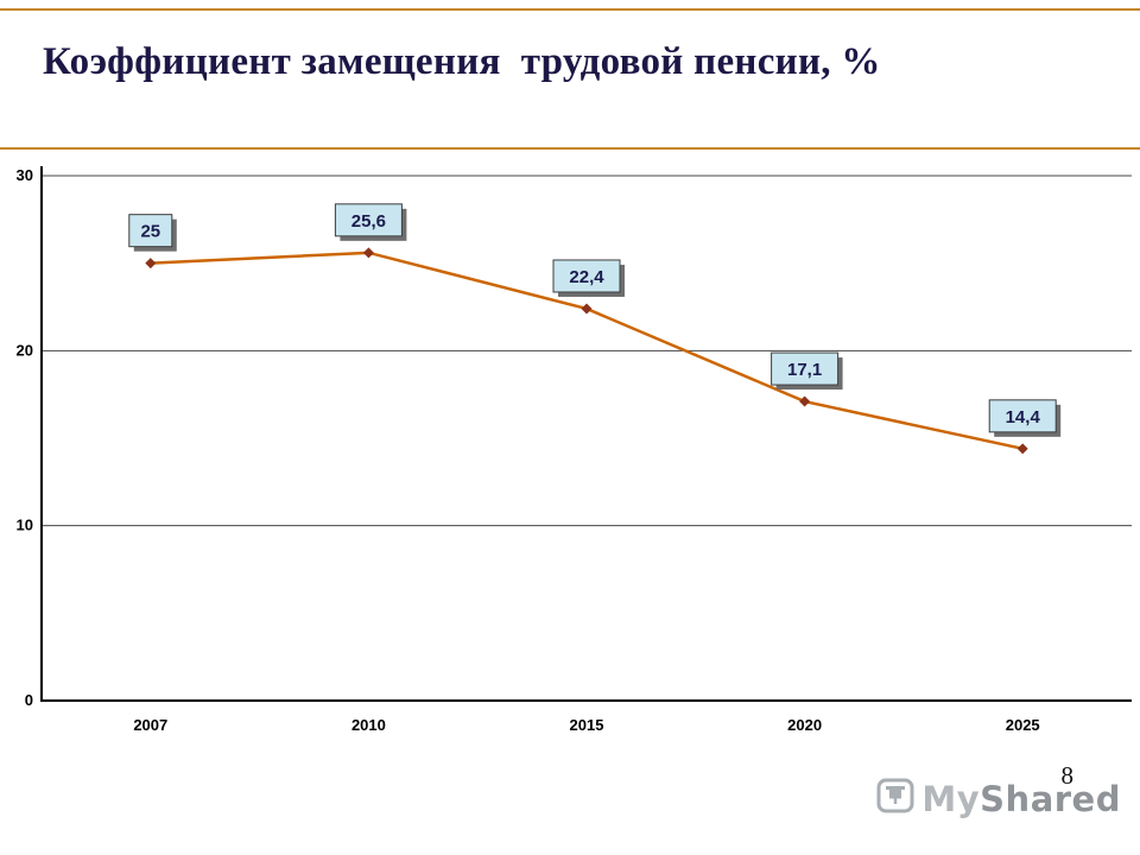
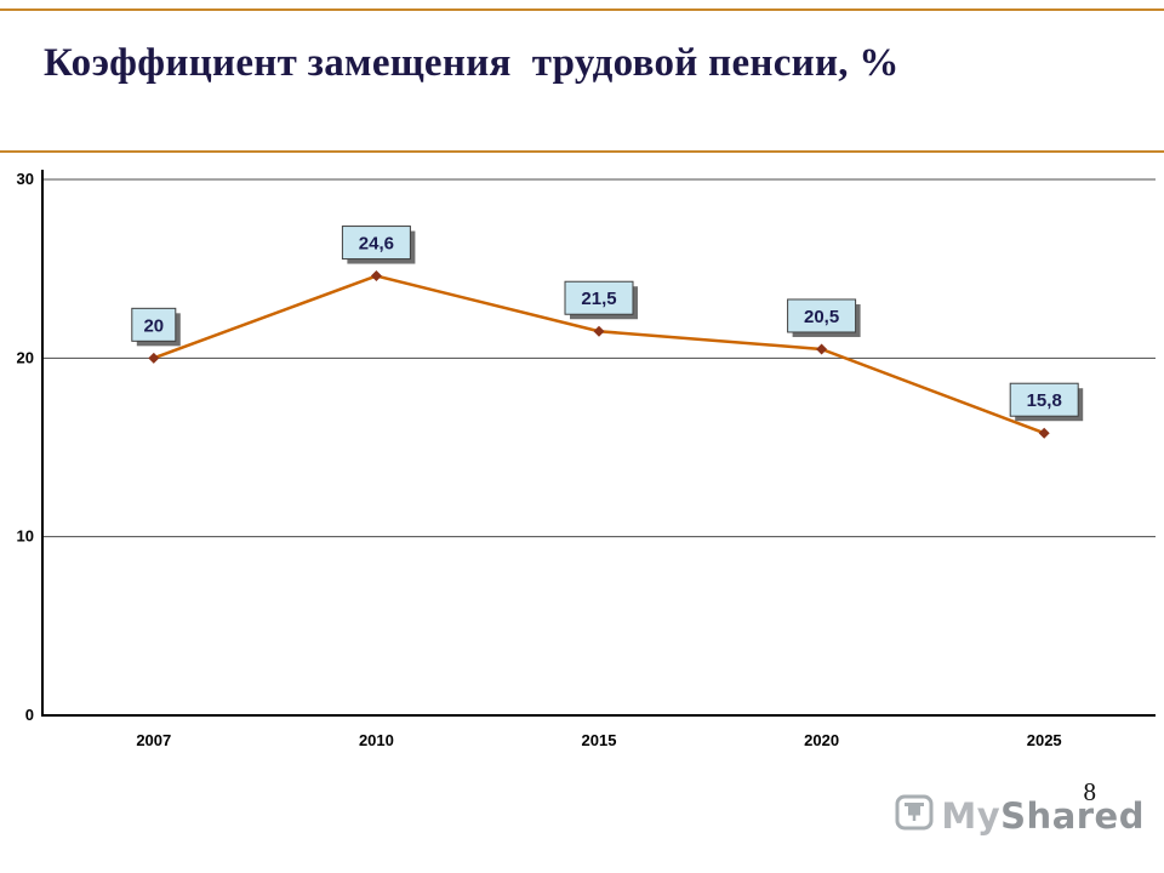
2007: 25 -> 20
2010: 25,6 -> 24,6
2015: 22,4 -> 21,5
2020: 17,1 -> 20,5
2025: 14,4 -> 15,8
